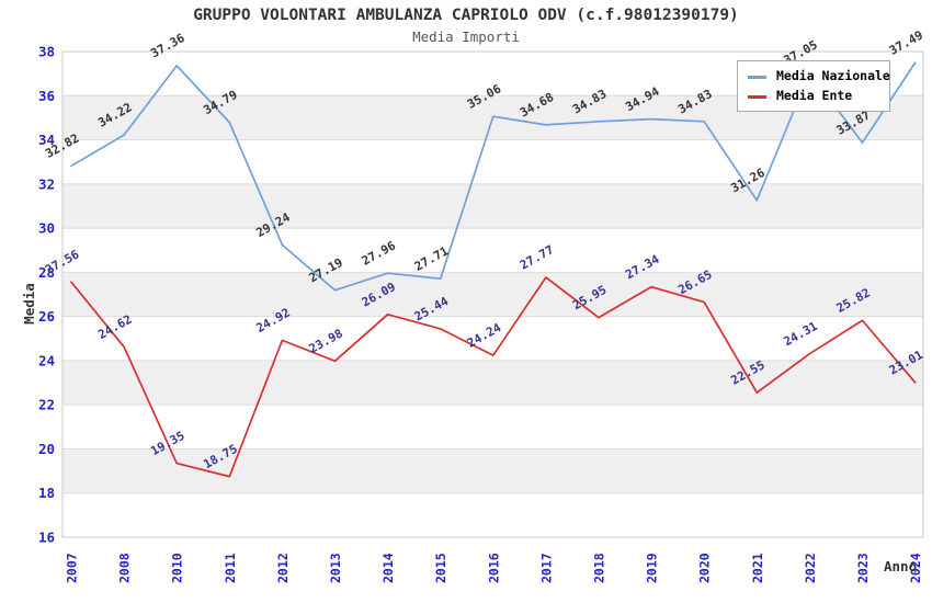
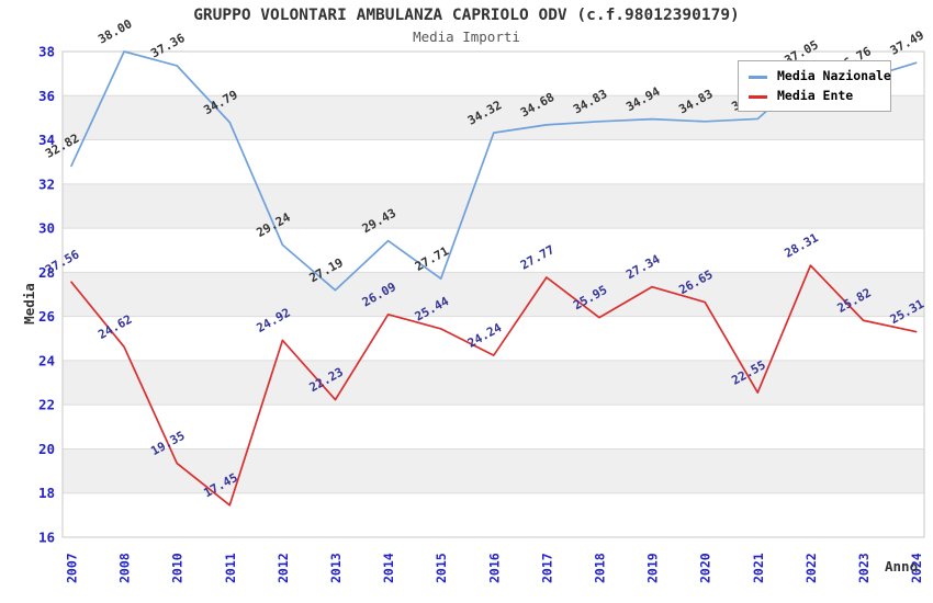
Media Nazionale/2008: 34.22 -> 38.00
Media Ente/2011: 18.75 -> 17.45
Media Ente/2013: 23.98 -> 22.23
Media Nazionale/2014: 27.96 -> 29.43
Media Nazionale/2016: 35.06 -> 34.32
Media Nazionale/2021: 31.26 -> 34.95
Media Ente/2022: 24.31 -> 28.31
Media Nazionale/2023: 33.87 -> 36.76
Media Ente/2024: 23.01 -> 25.31
